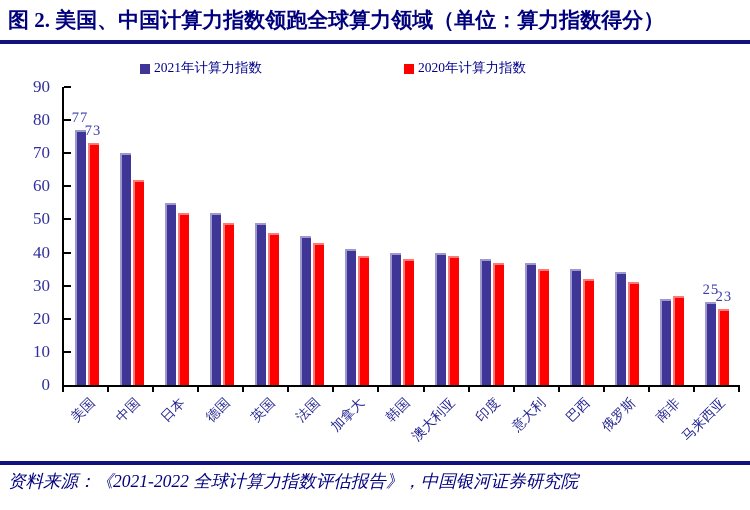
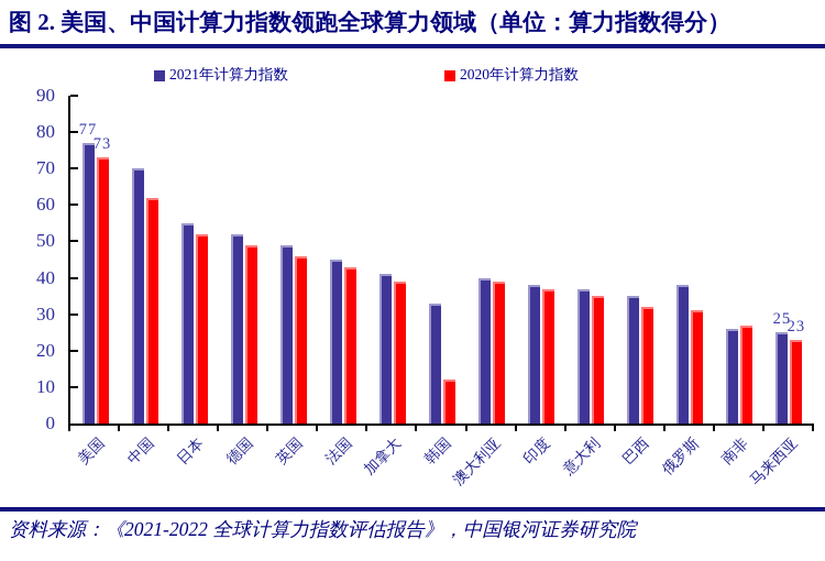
2021年计算力指数/韩国: 40 -> 33
2020年计算力指数/韩国: 38 -> 12
2021年计算力指数/俄罗斯: 34 -> 38
